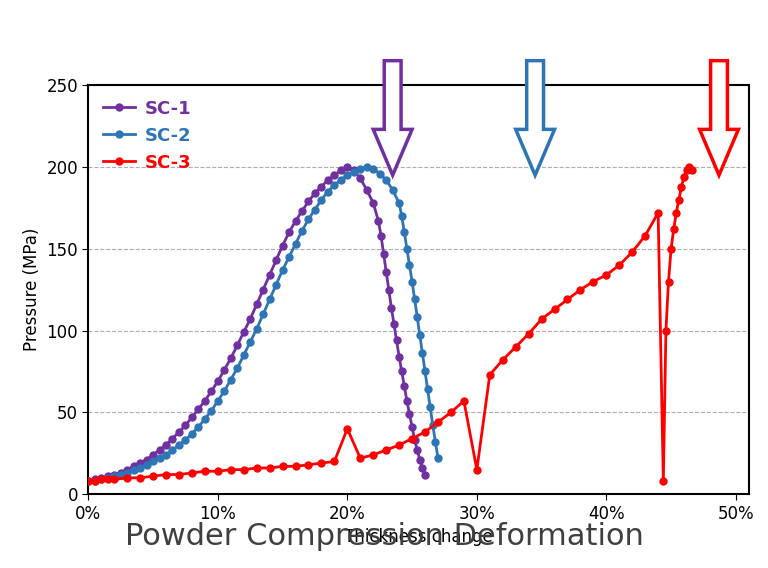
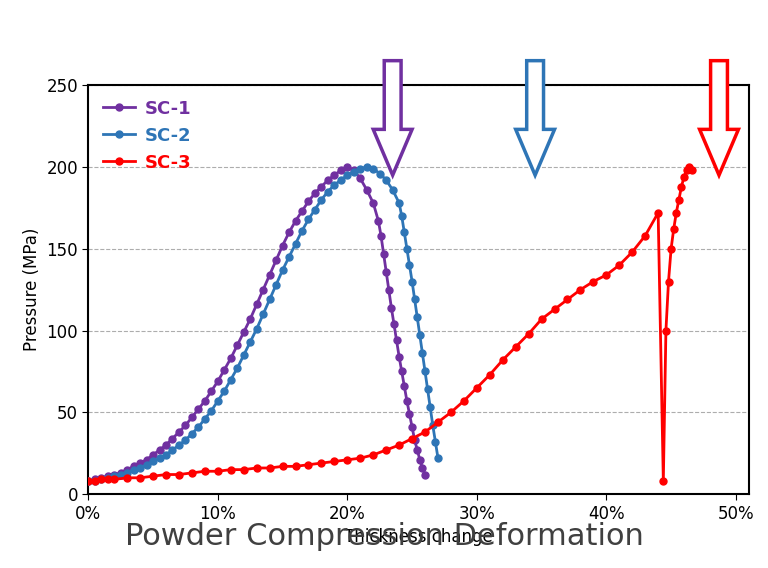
SC-3/20%: 40 -> 21
SC-3/30%: 15 -> 65
